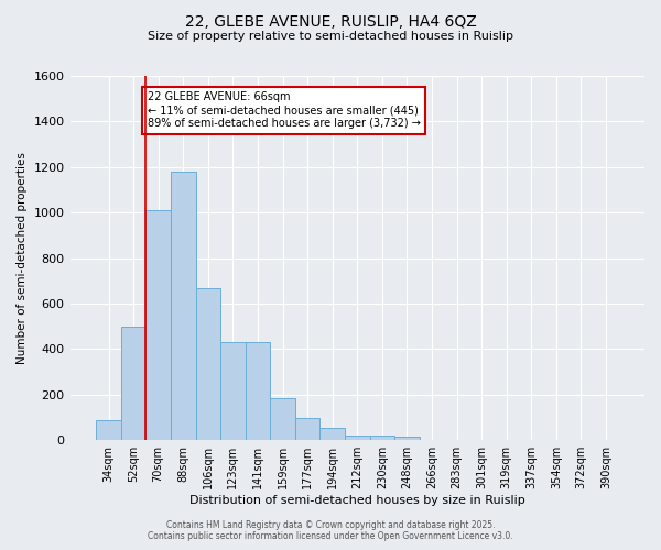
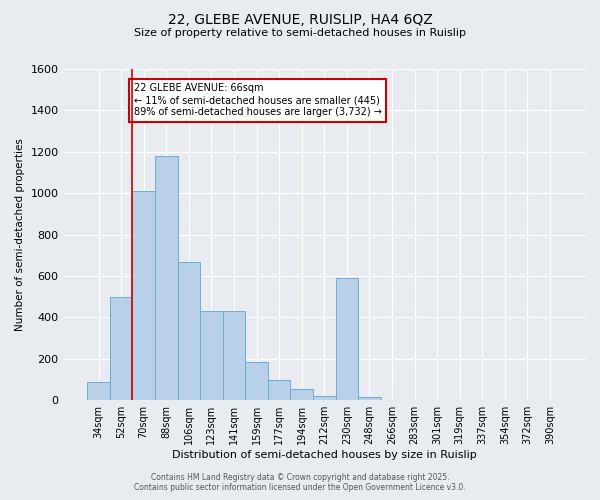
230sqm: 20 -> 590
